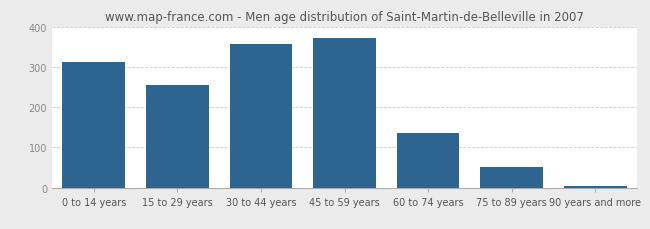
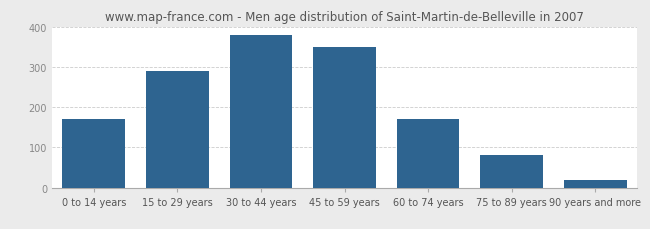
0 to 14 years: 313 -> 170
15 to 29 years: 256 -> 290
30 to 44 years: 358 -> 380
45 to 59 years: 371 -> 350
60 to 74 years: 136 -> 170
75 to 89 years: 52 -> 80
90 years and more: 5 -> 20
